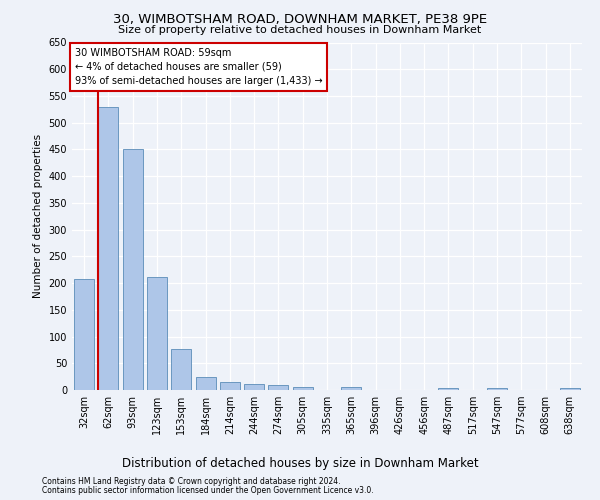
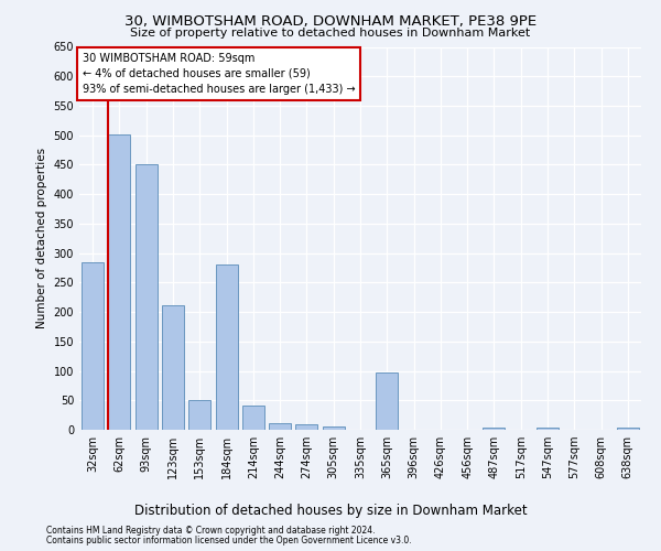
32sqm: 207 -> 284
62sqm: 530 -> 502
153sqm: 77 -> 50
184sqm: 25 -> 280
214sqm: 15 -> 42
365sqm: 5 -> 98
